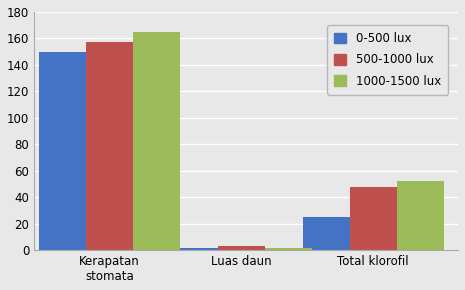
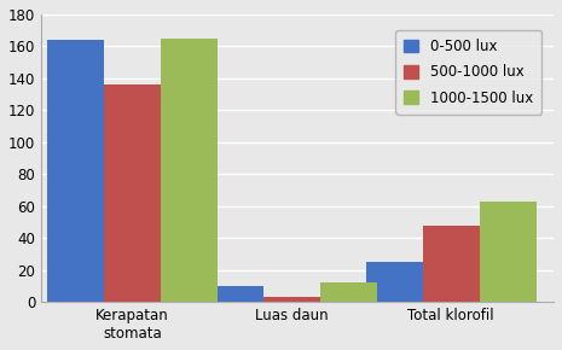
0-500 lux/Kerapatan stomata: 150 -> 164
500-1000 lux/Kerapatan stomata: 157 -> 136
0-500 lux/Luas daun: 2 -> 10
1000-1500 lux/Luas daun: 2 -> 12
1000-1500 lux/Total klorofil: 52 -> 63
